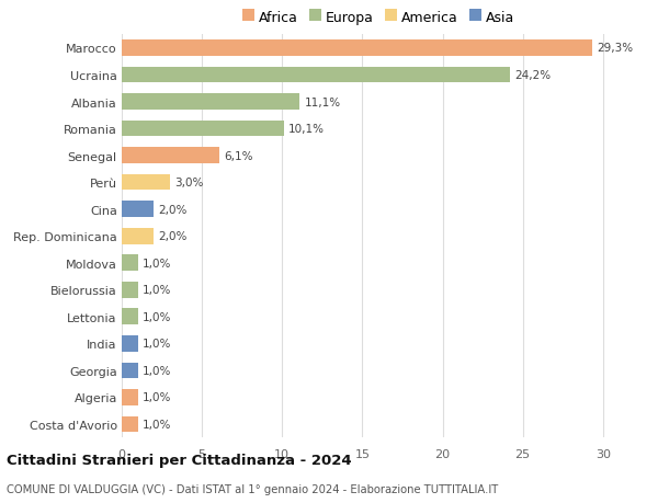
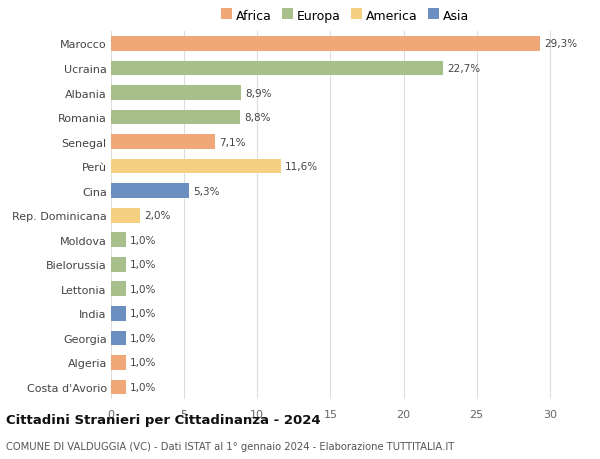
Ucraina: 24,2% -> 22,7%
Albania: 11,1% -> 8,9%
Romania: 10,1% -> 8,8%
Senegal: 6,1% -> 7,1%
Perù: 3,0% -> 11,6%
Cina: 2,0% -> 5,3%
